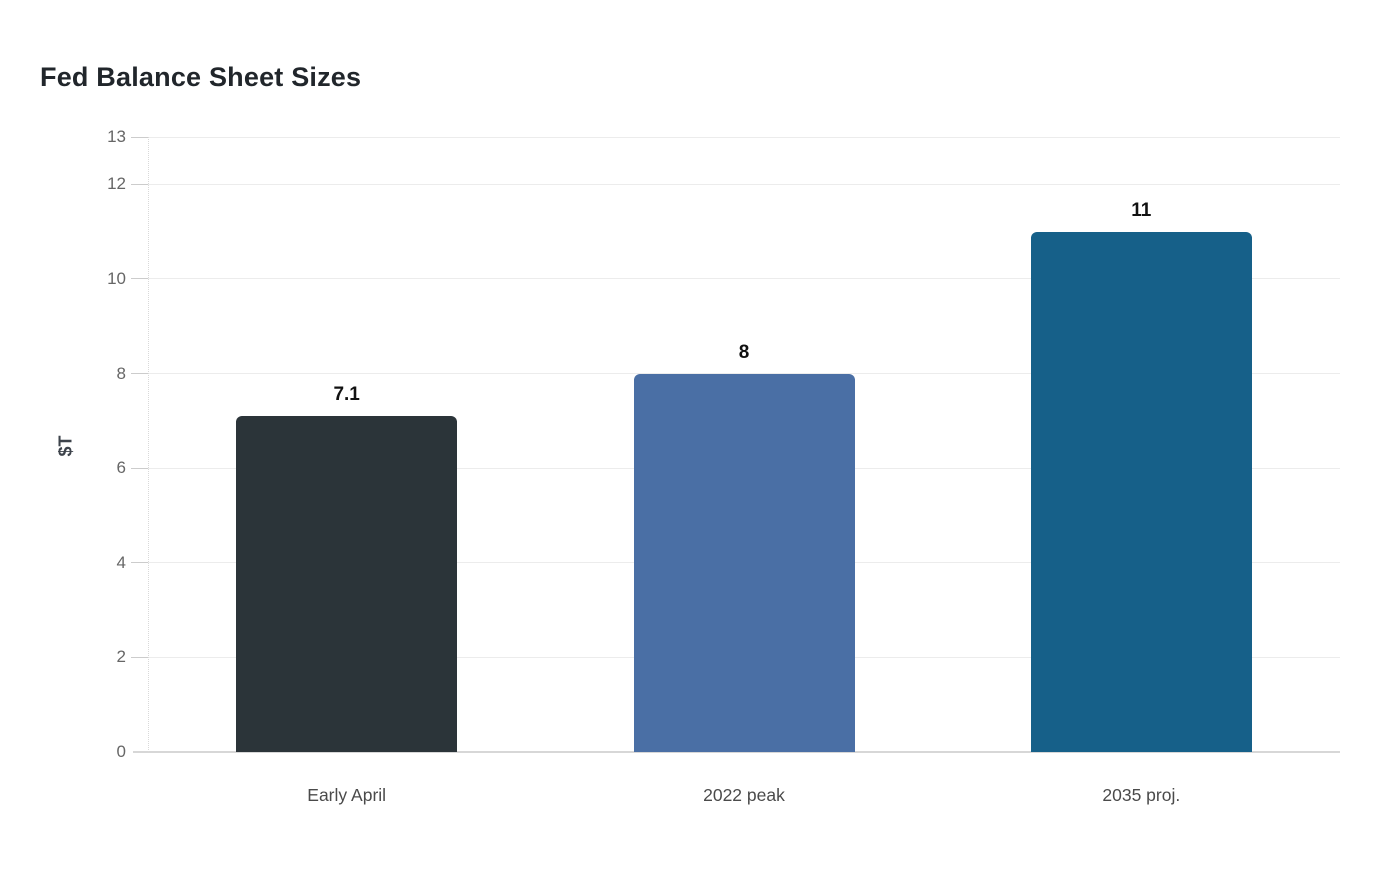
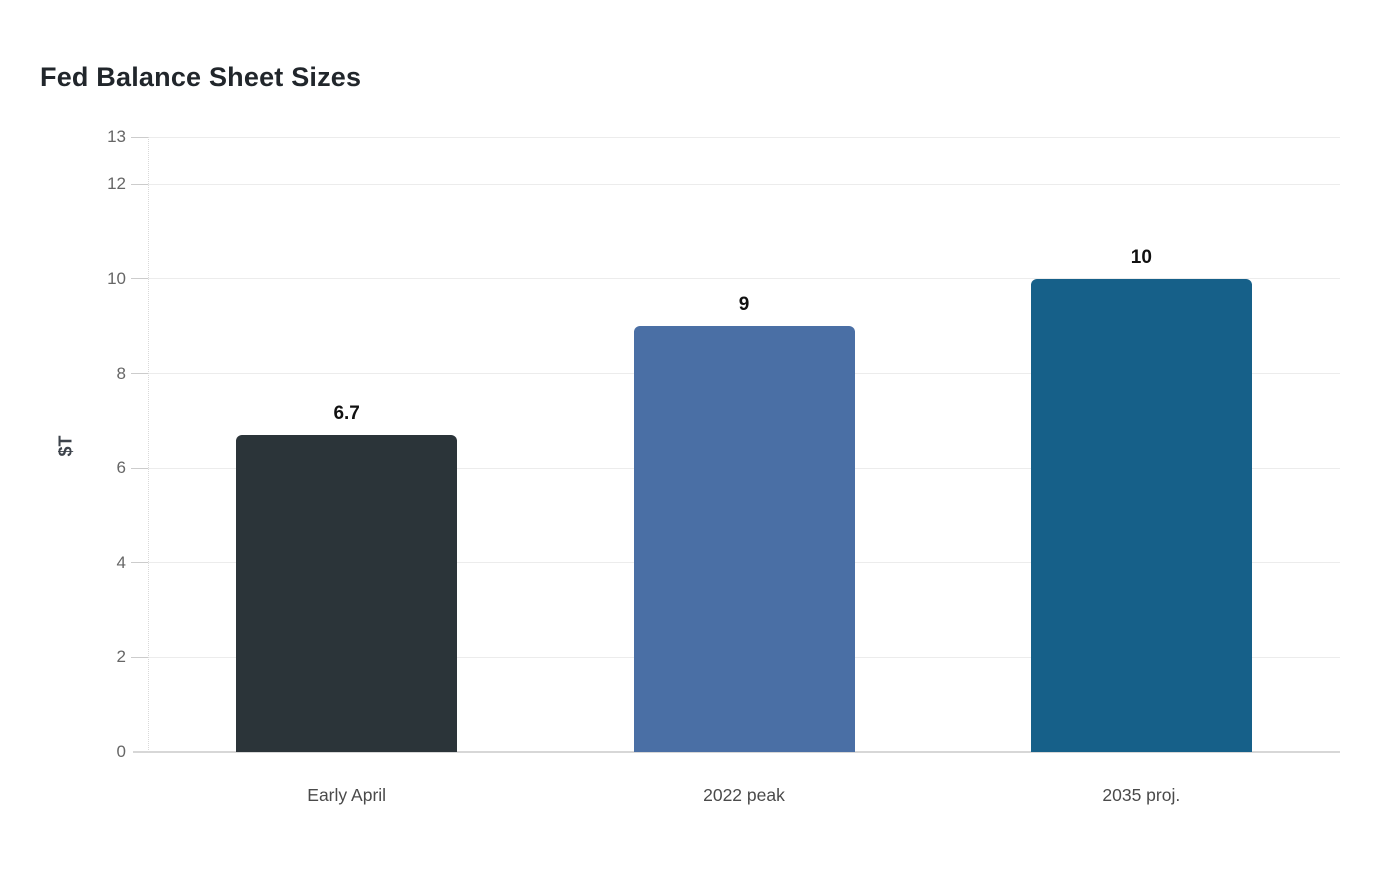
Early April: 7.1 -> 6.7
2022 peak: 8 -> 9
2035 proj.: 11 -> 10
